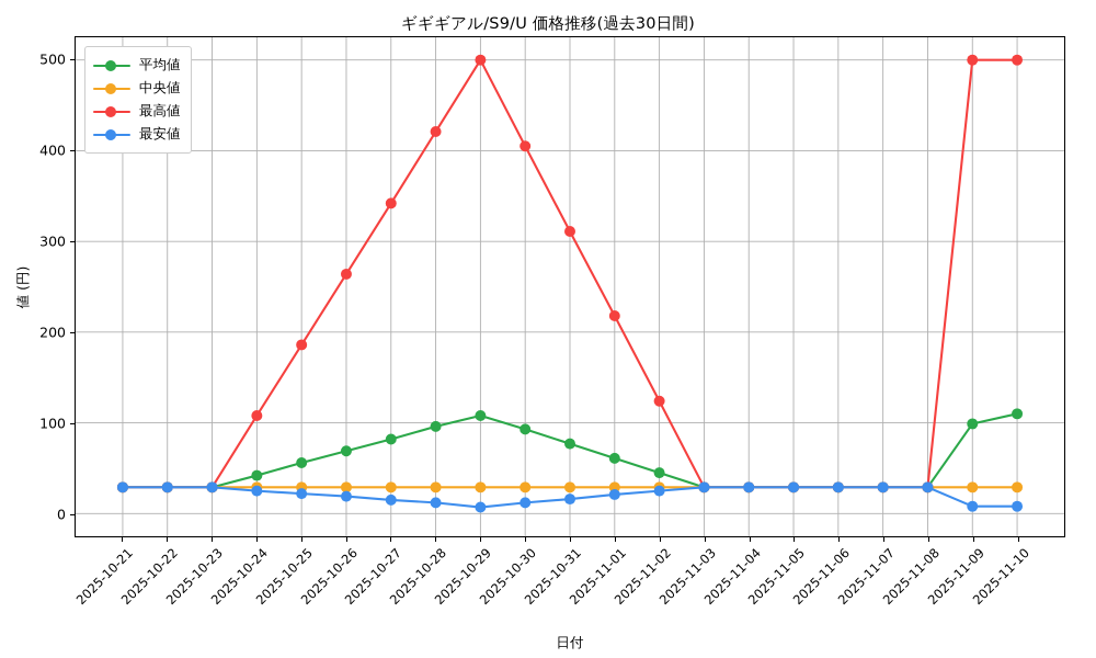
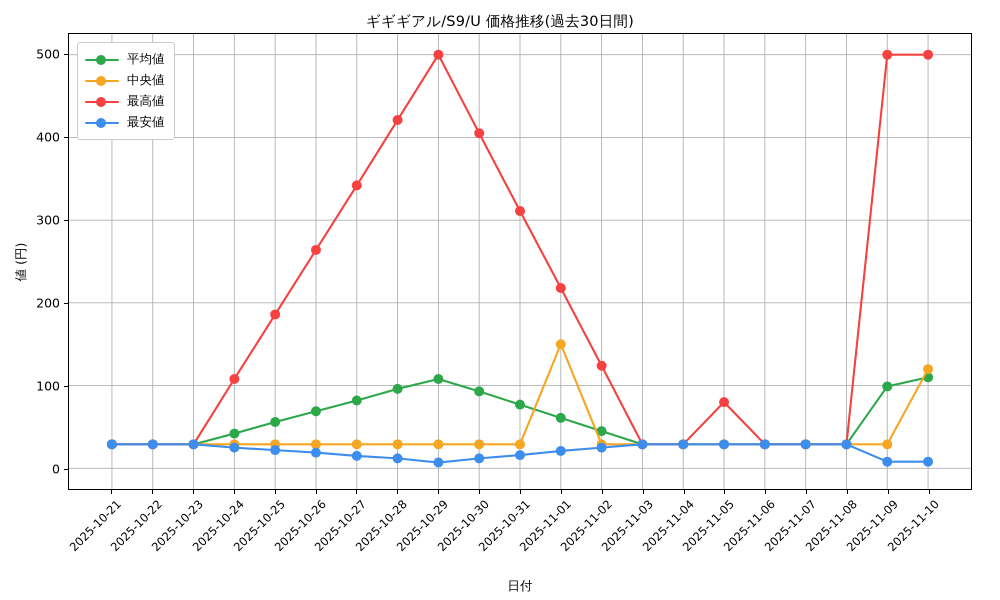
中央値/2025-11-01: 30 -> 150
最高値/2025-11-05: 30 -> 80
中央値/2025-11-10: 30 -> 120
